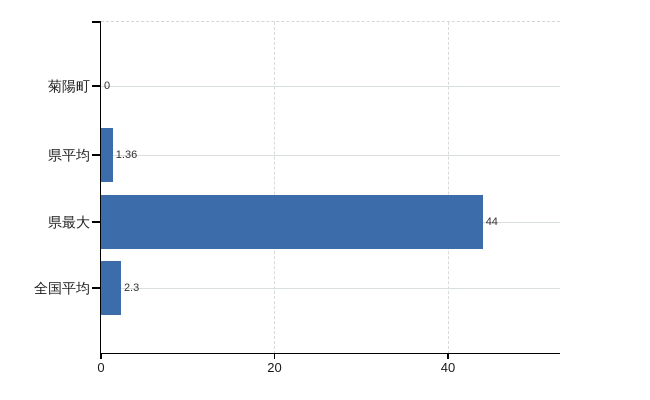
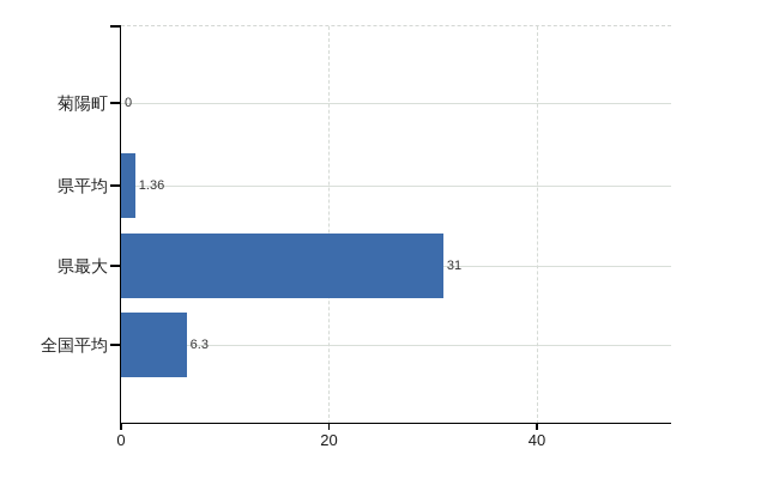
県最大: 44 -> 31
全国平均: 2.3 -> 6.3
